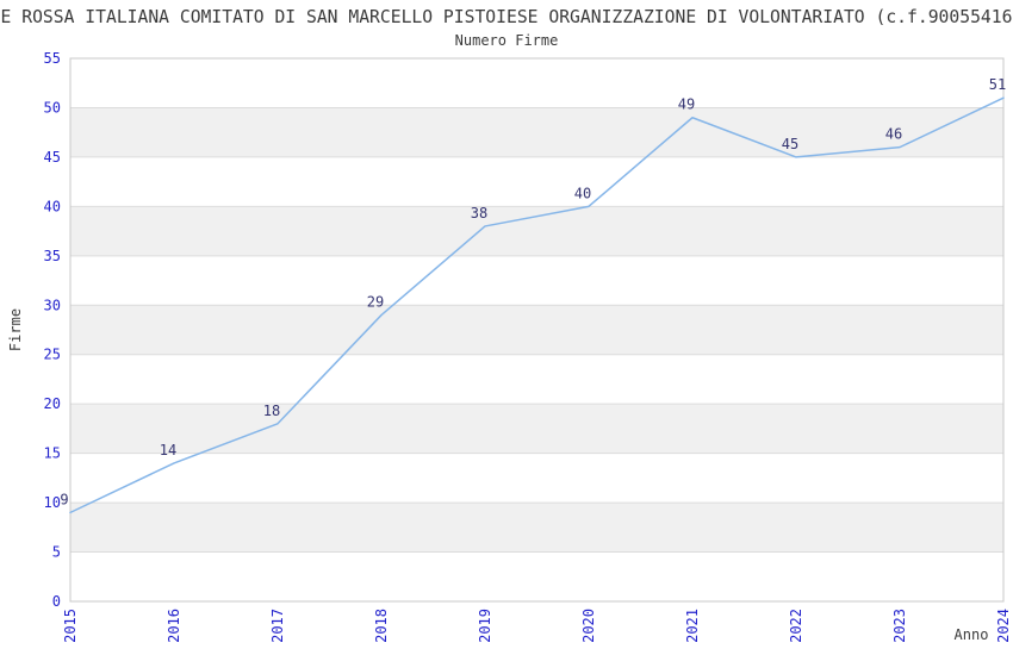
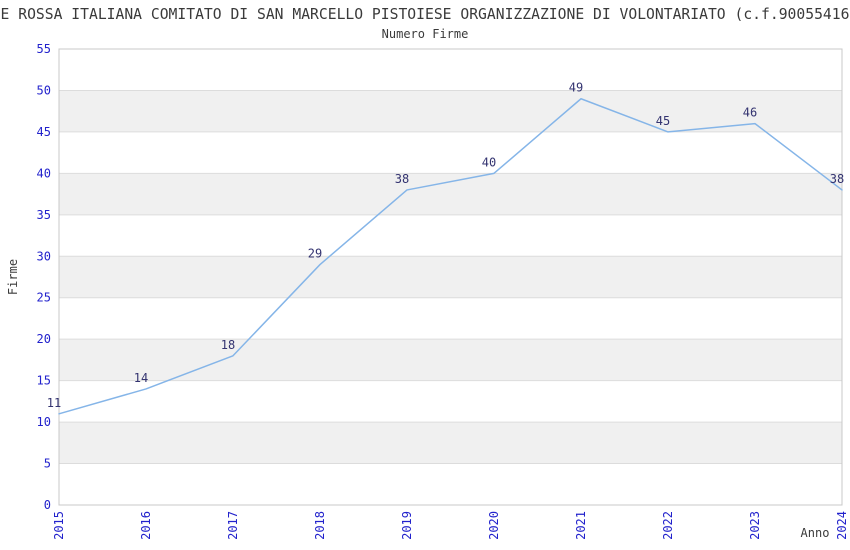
2015: 9 -> 11
2024: 51 -> 38
